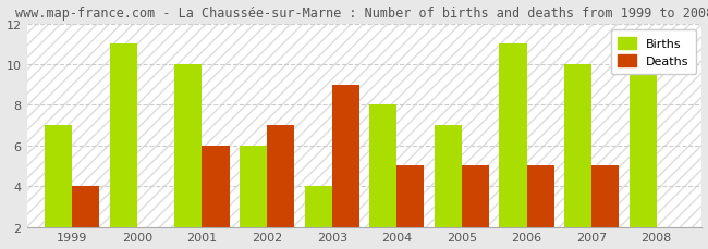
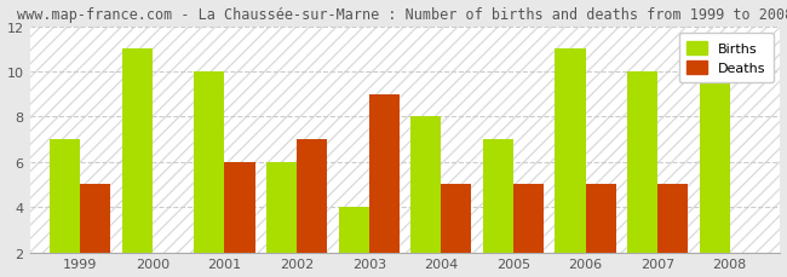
Deaths/1999: 4 -> 5
